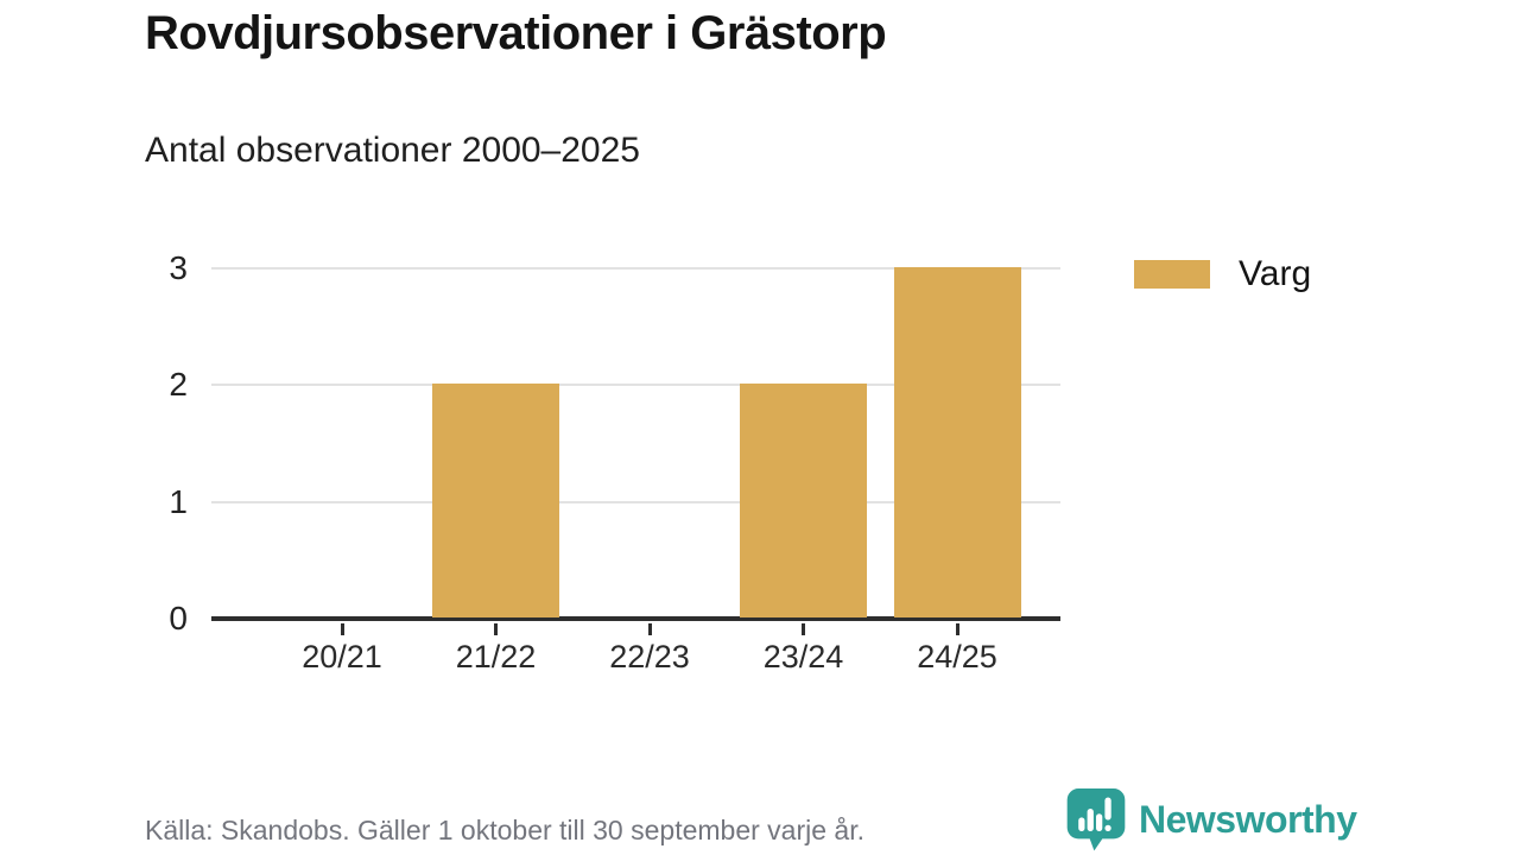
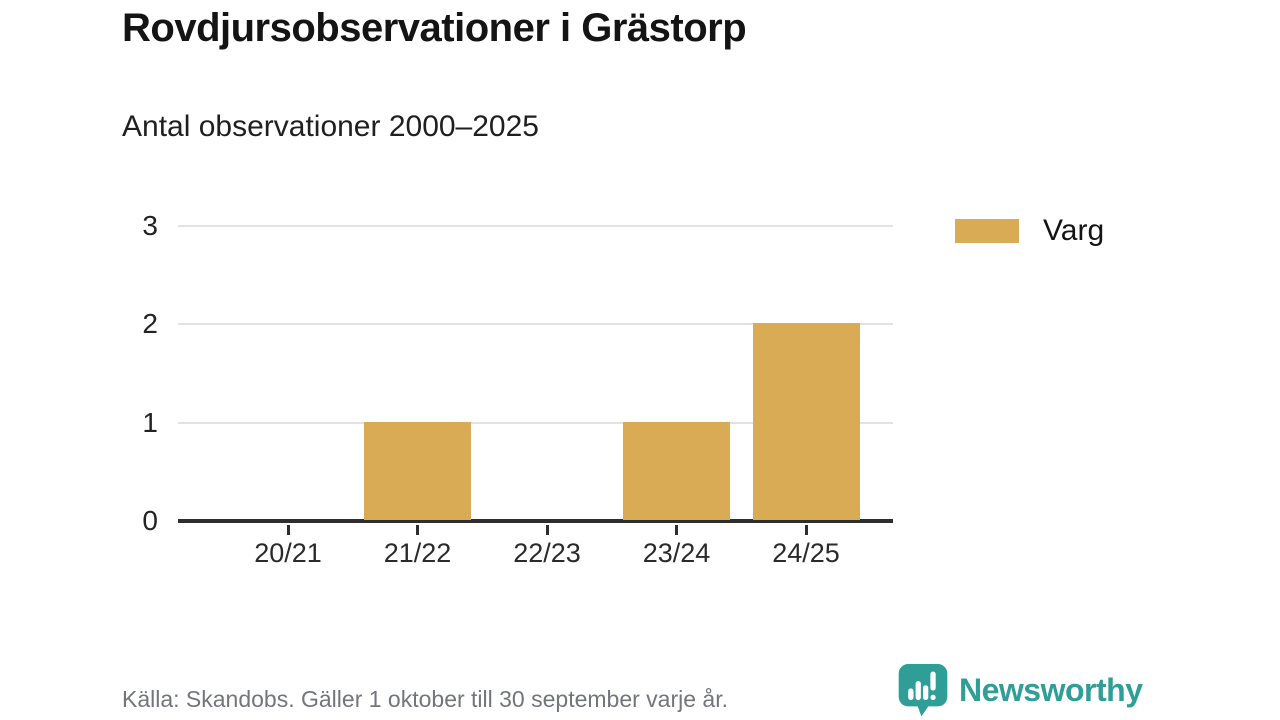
21/22: 2 -> 1
23/24: 2 -> 1
24/25: 3 -> 2
